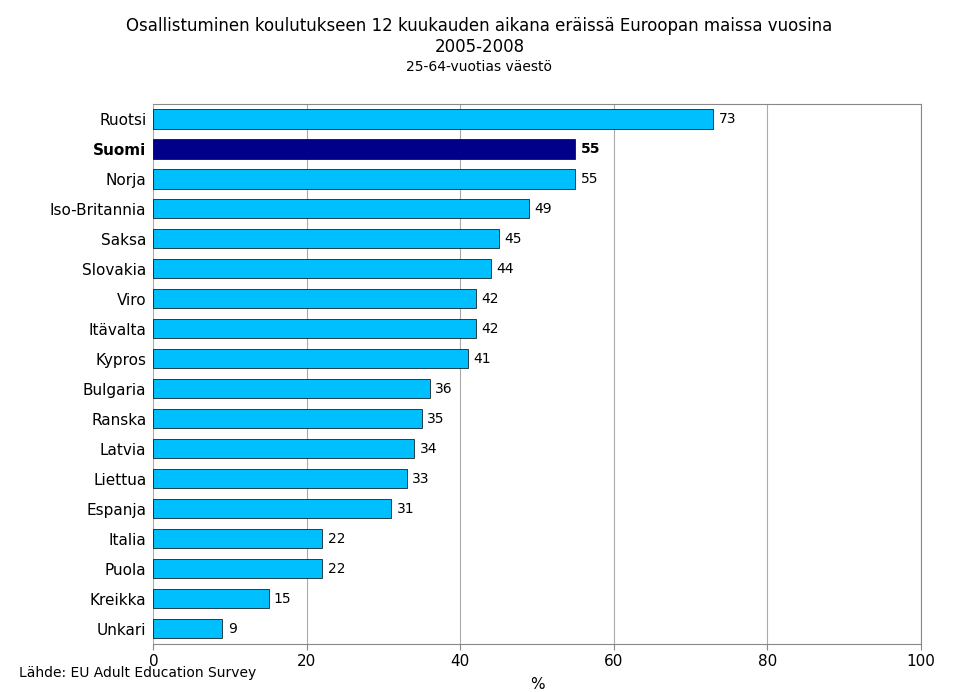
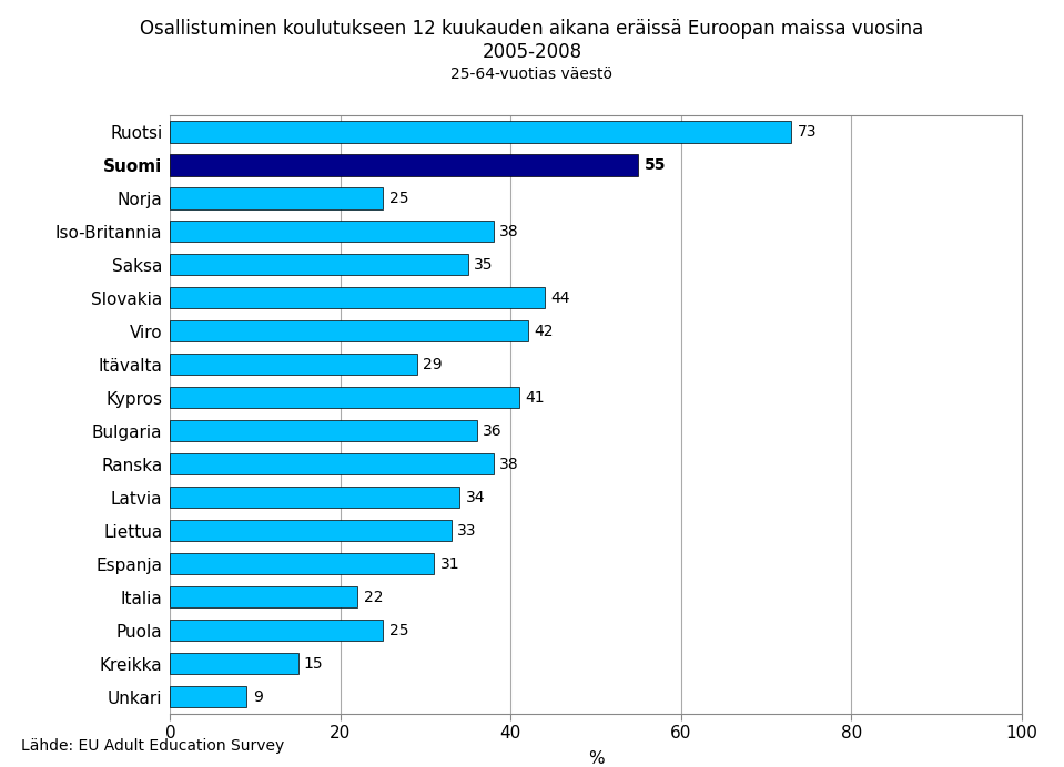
Norja: 55 -> 25
Iso-Britannia: 49 -> 38
Saksa: 45 -> 35
Itävalta: 42 -> 29
Ranska: 35 -> 38
Puola: 22 -> 25
